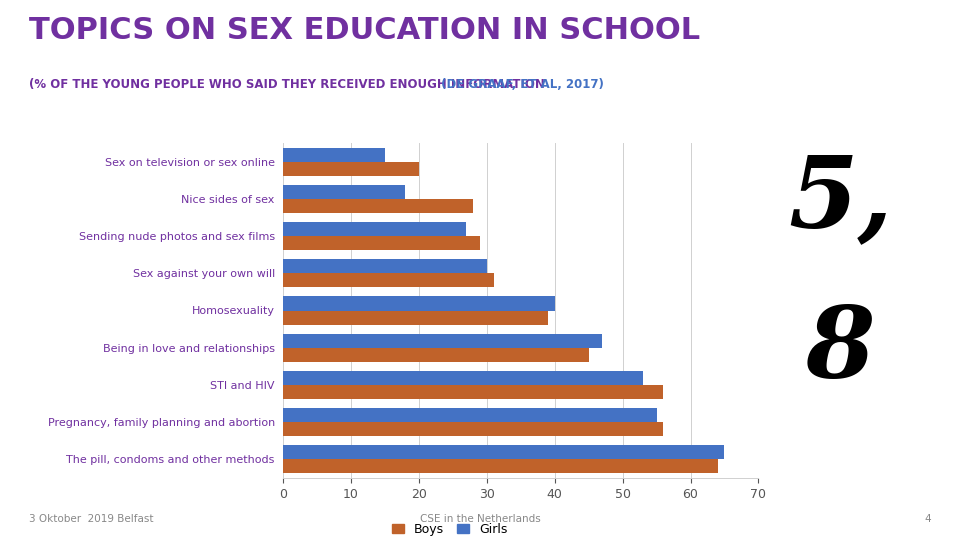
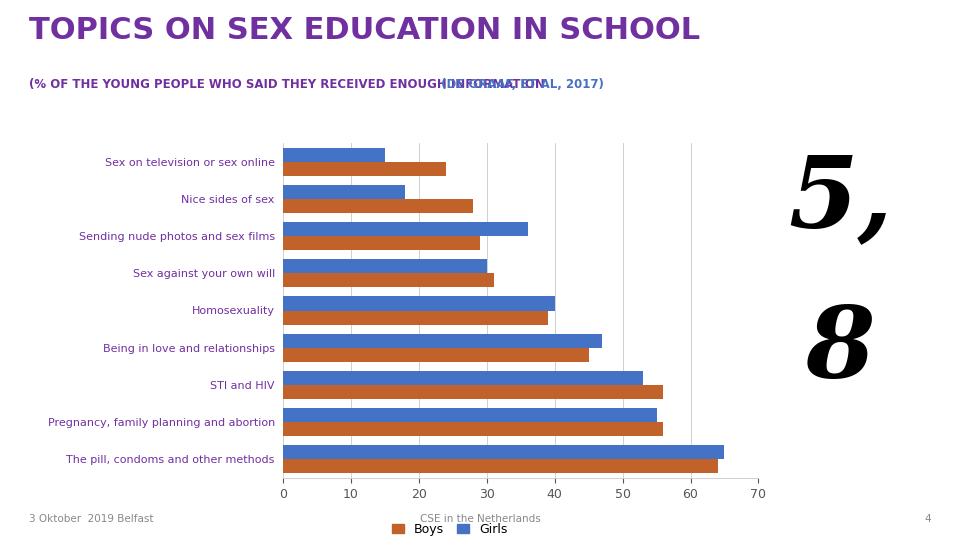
Boys/Sex on television or sex online: 20 -> 24
Girls/Sending nude photos and sex films: 27 -> 36
